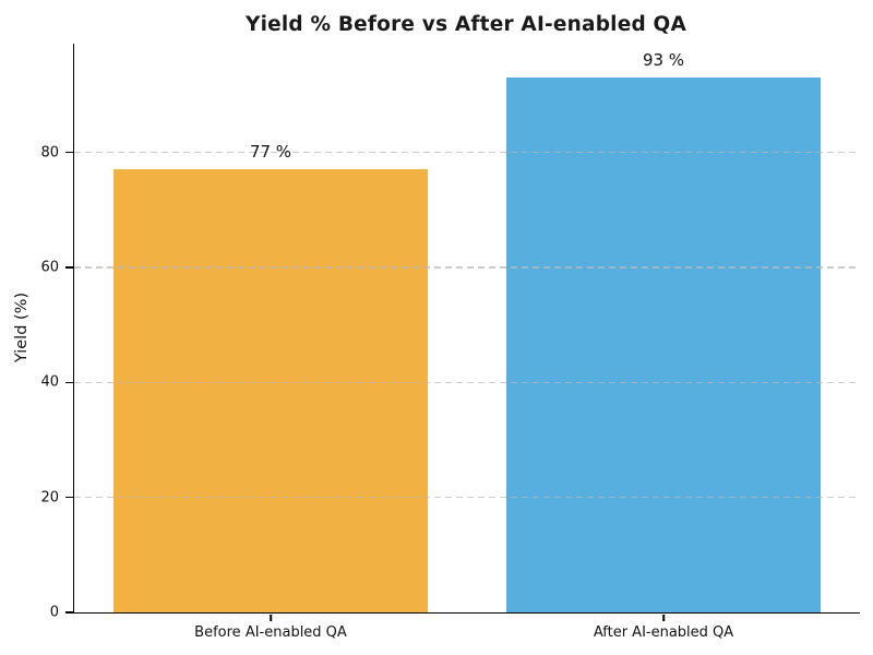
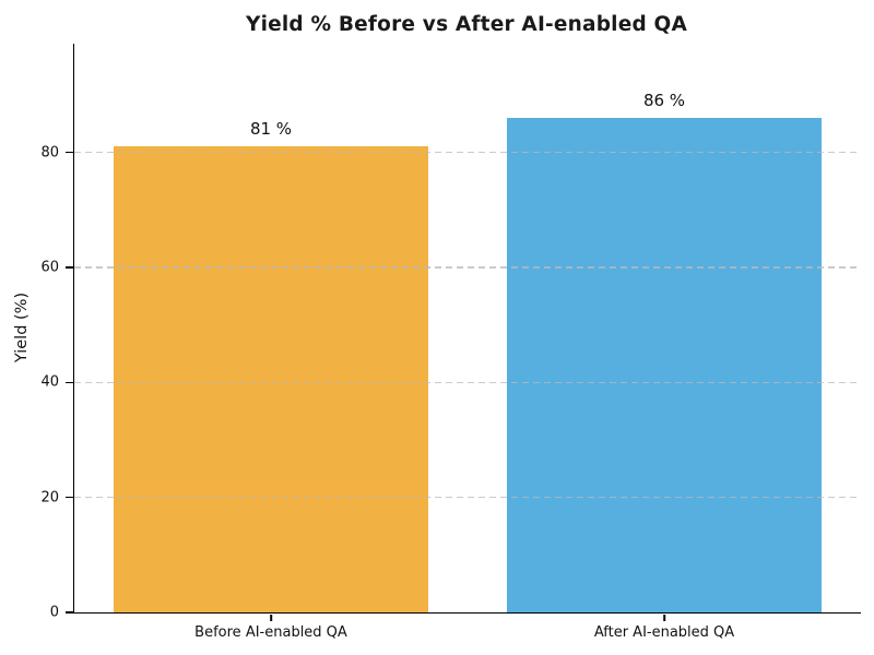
Before AI-enabled QA: 77 -> 81
After AI-enabled QA: 93 -> 86
